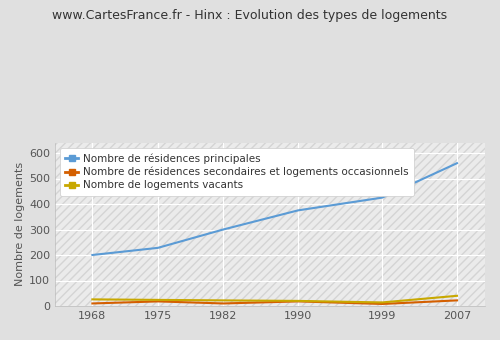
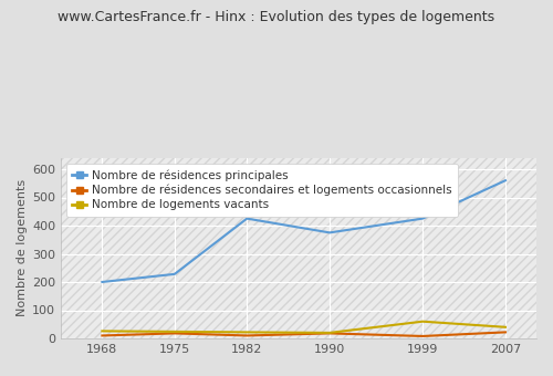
Nombre de résidences principales/1982: 300 -> 425
Nombre de logements vacants/1999: 14 -> 60
